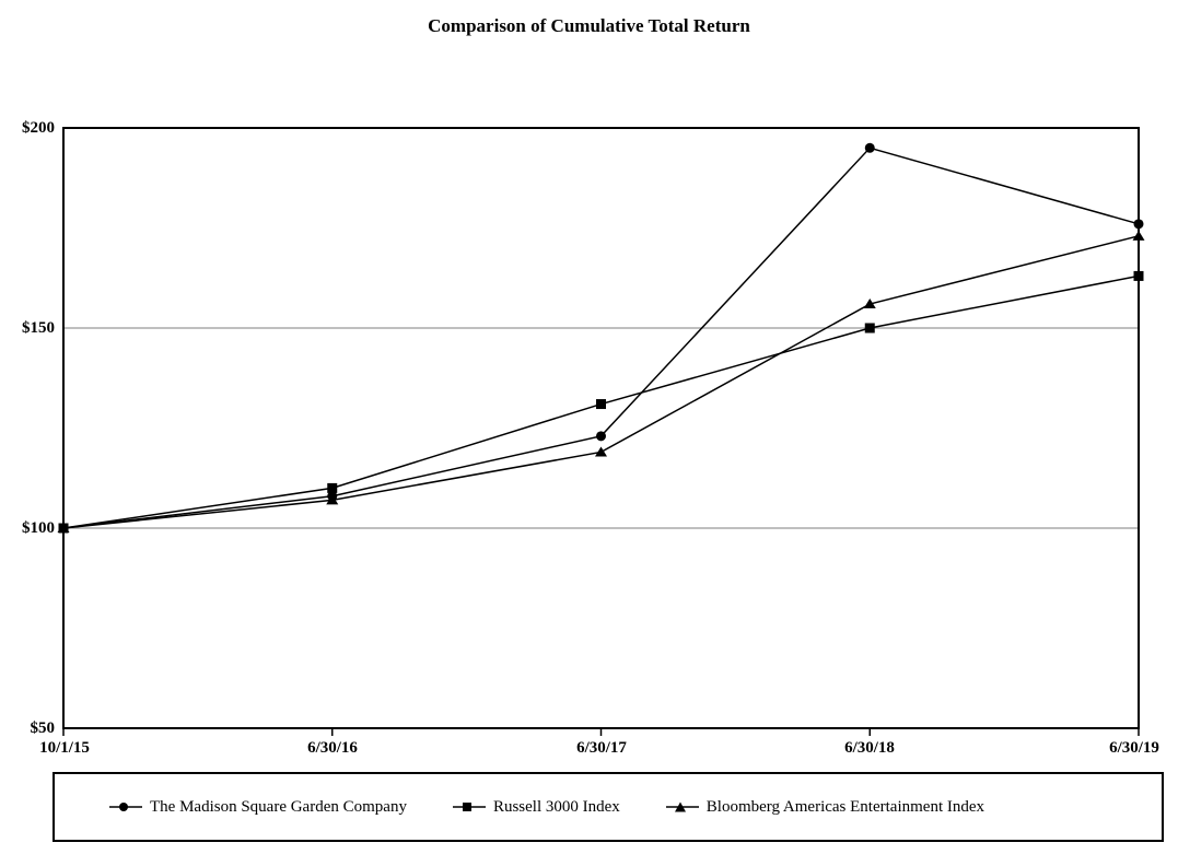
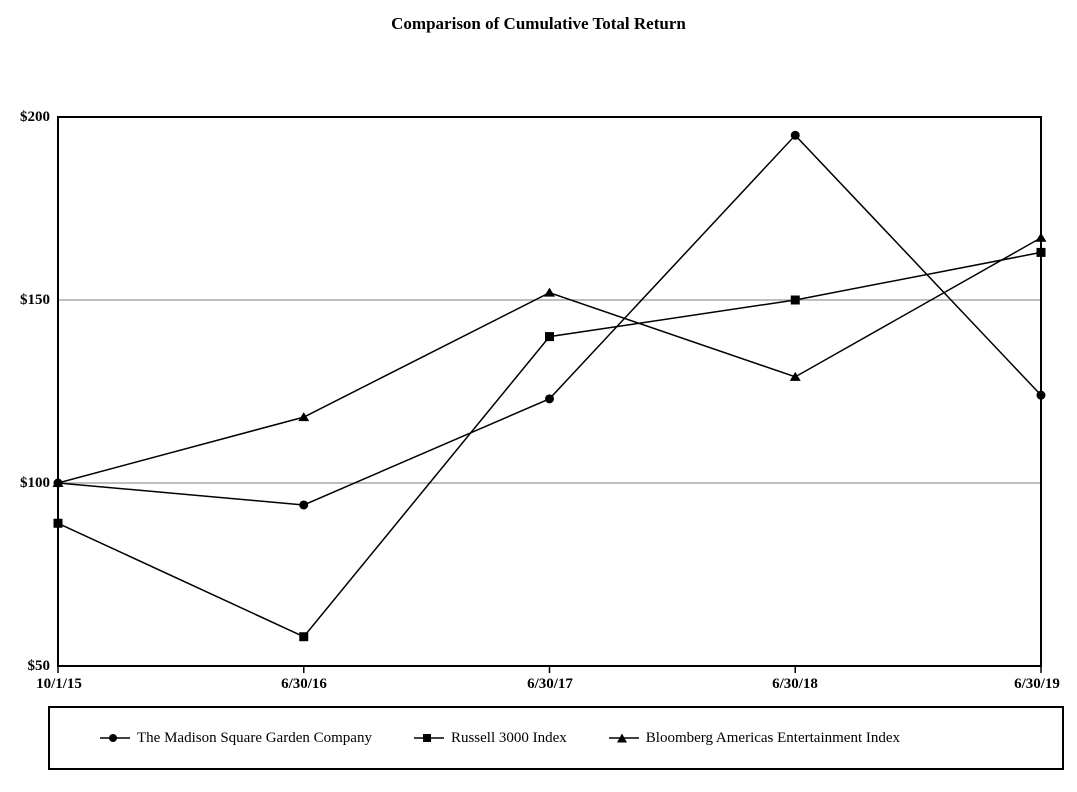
Russell 3000 Index/10/1/15: $100 -> $89
The Madison Square Garden Company/6/30/16: $108 -> $94
Russell 3000 Index/6/30/16: $110 -> $58
Bloomberg Americas Entertainment Index/6/30/16: $107 -> $118
Russell 3000 Index/6/30/17: $131 -> $140
Bloomberg Americas Entertainment Index/6/30/17: $119 -> $152
Bloomberg Americas Entertainment Index/6/30/18: $156 -> $129
The Madison Square Garden Company/6/30/19: $176 -> $124
Bloomberg Americas Entertainment Index/6/30/19: $173 -> $167
